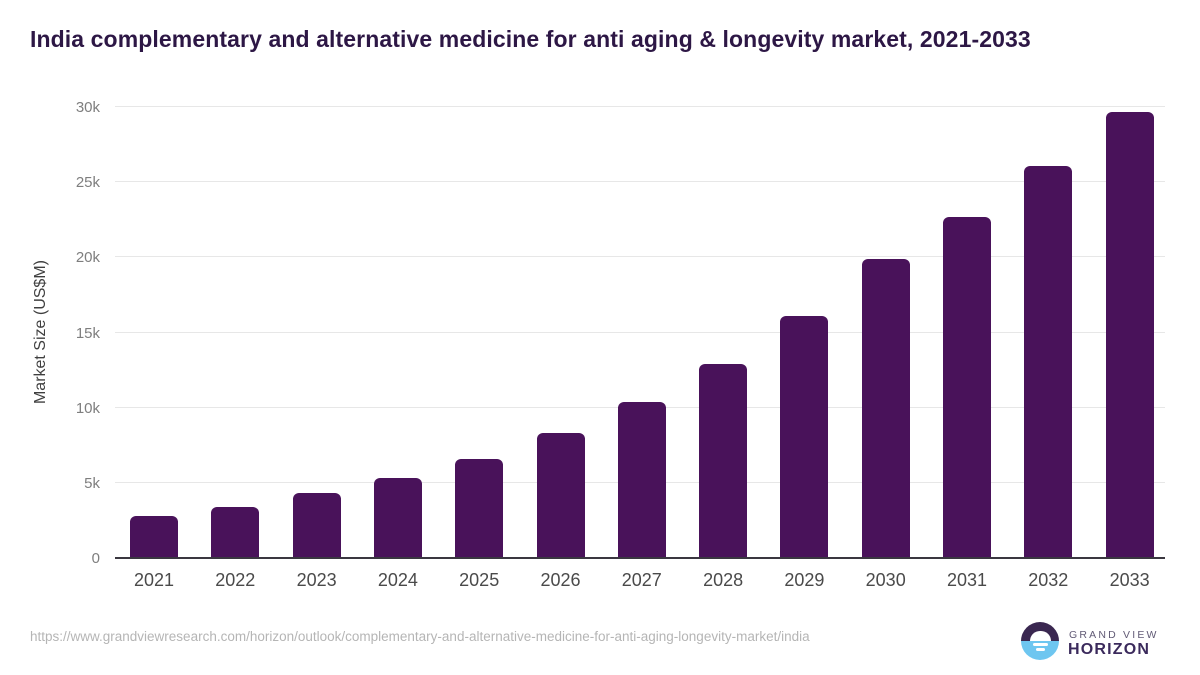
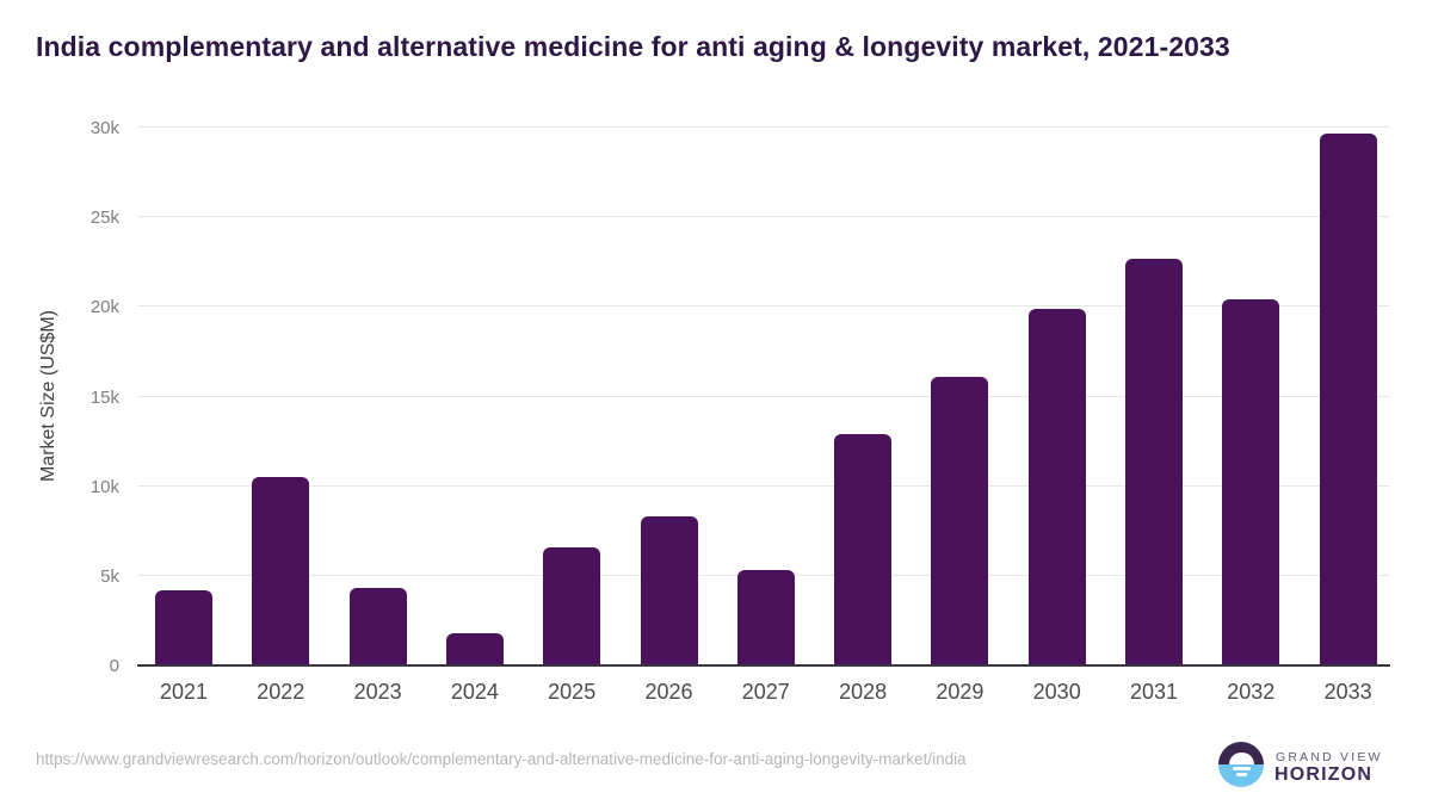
2021: 2.8k -> 4.2k
2022: 3.4k -> 10.5k
2024: 5.3k -> 1.8k
2027: 10.4k -> 5.3k
2032: 26.1k -> 20.4k
